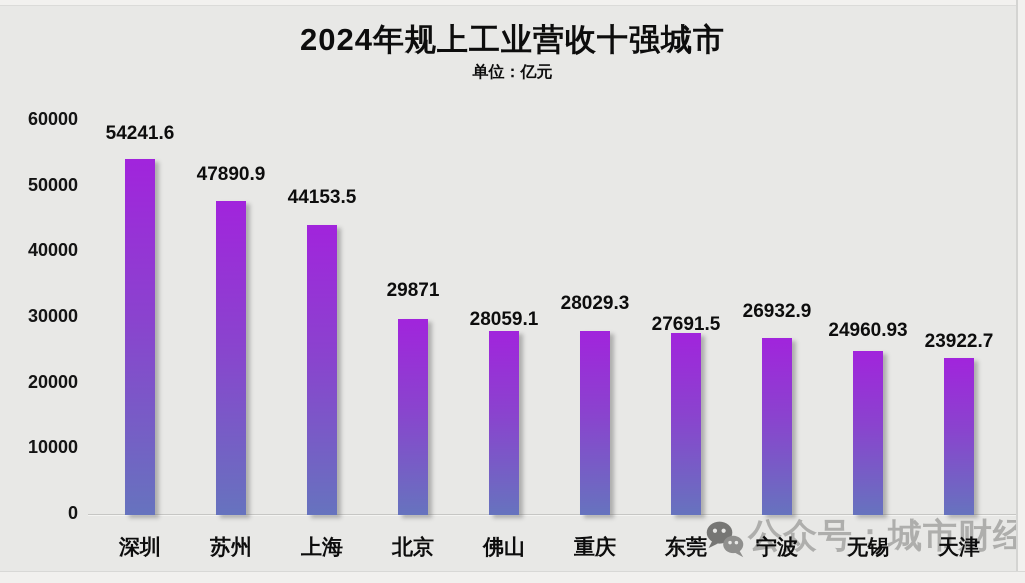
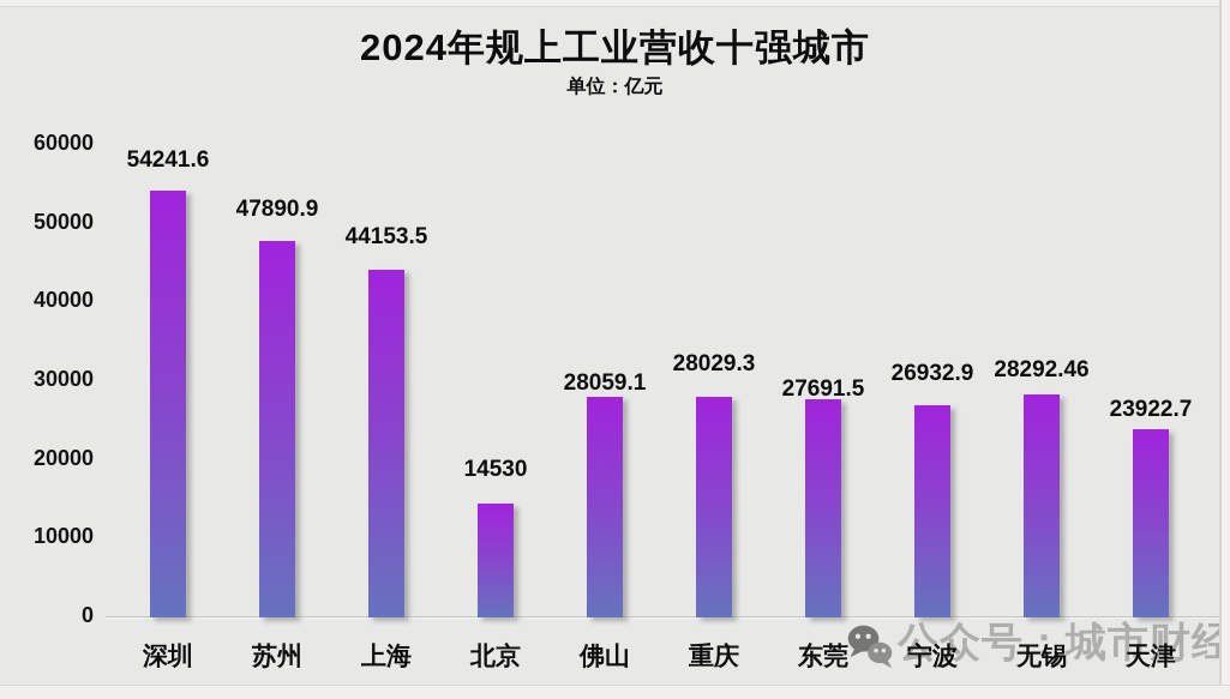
北京: 29871 -> 14530
无锡: 24960.93 -> 28292.46
